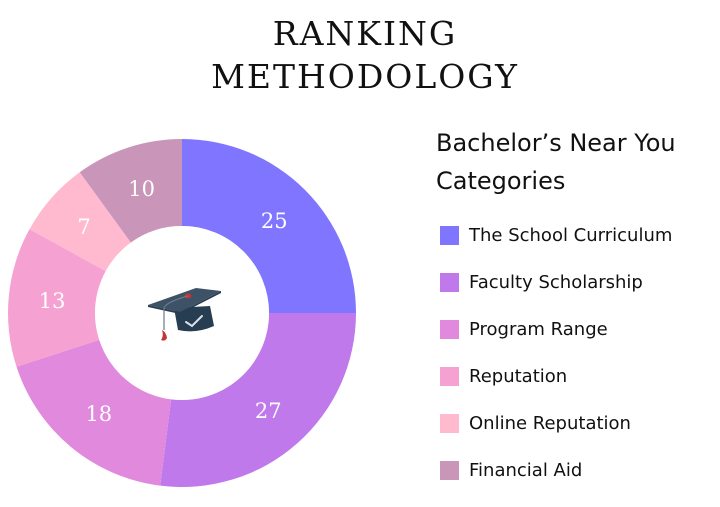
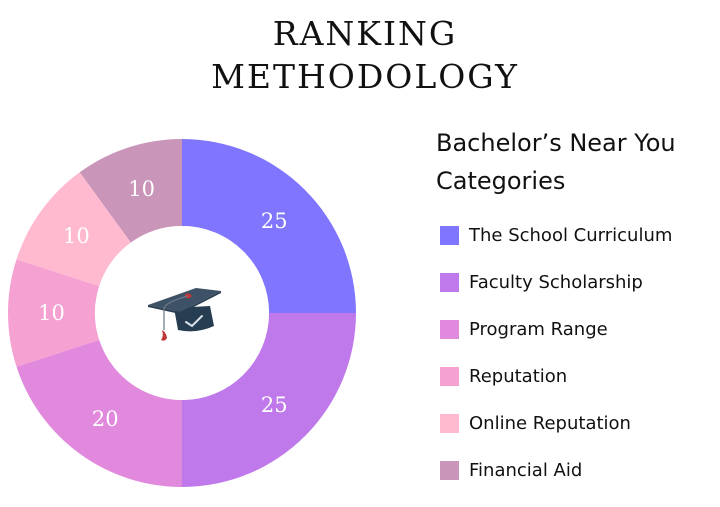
Faculty Scholarship: 27 -> 25
Program Range: 18 -> 20
Reputation: 13 -> 10
Online Reputation: 7 -> 10
